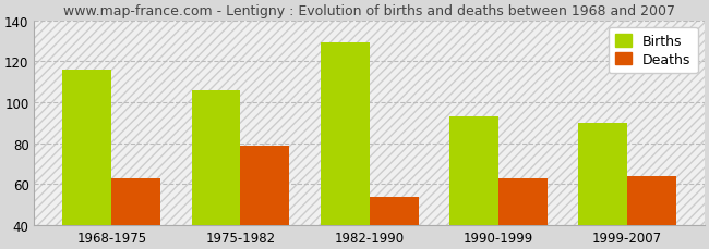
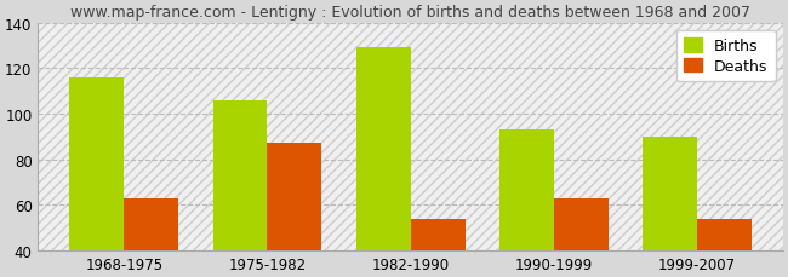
Deaths/1975-1982: 79 -> 87
Deaths/1999-2007: 64 -> 54
